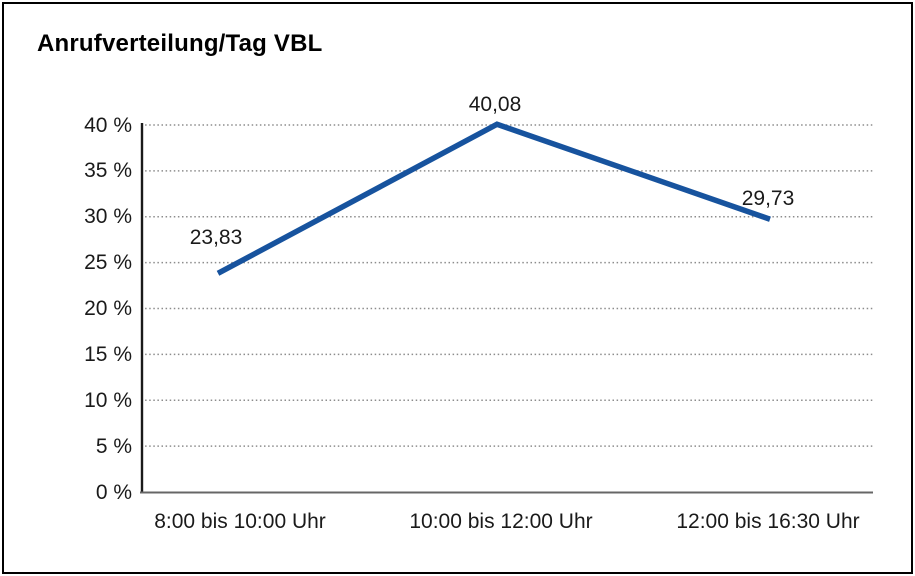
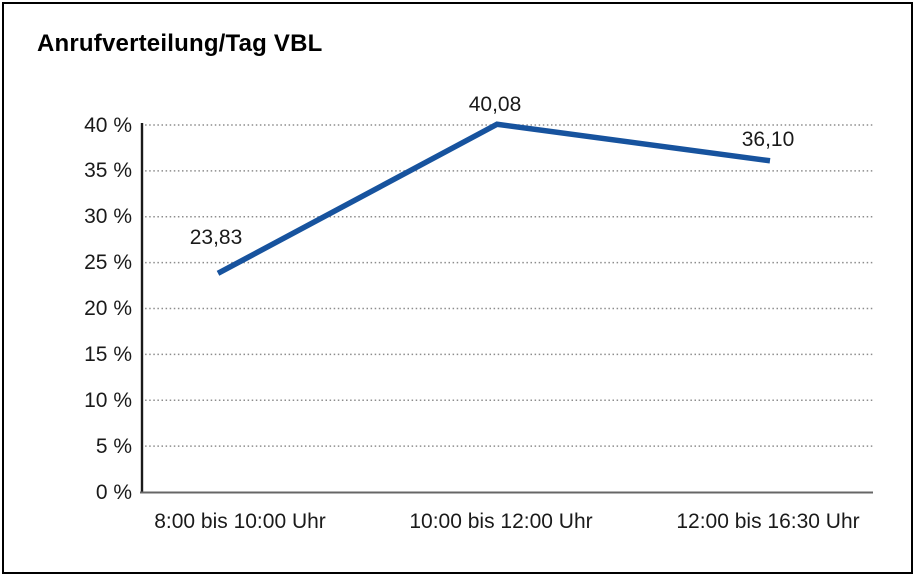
12:00 bis 16:30 Uhr: 29,73 -> 36,10
